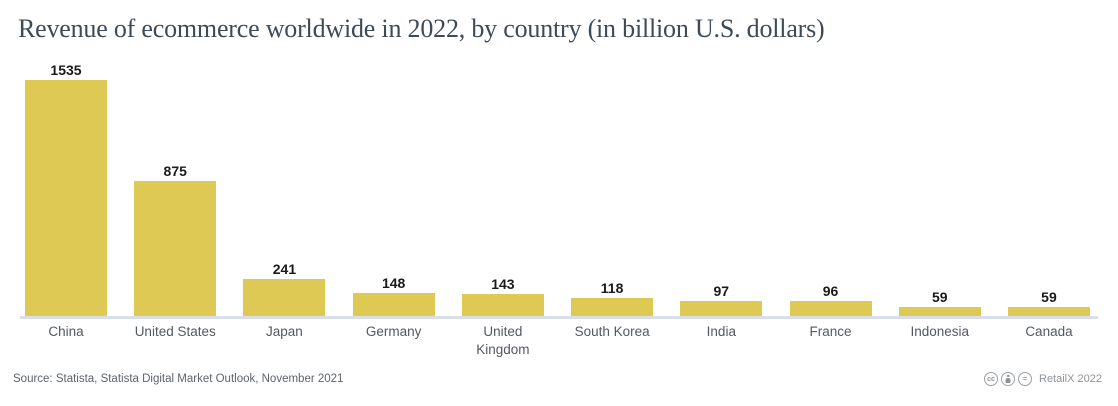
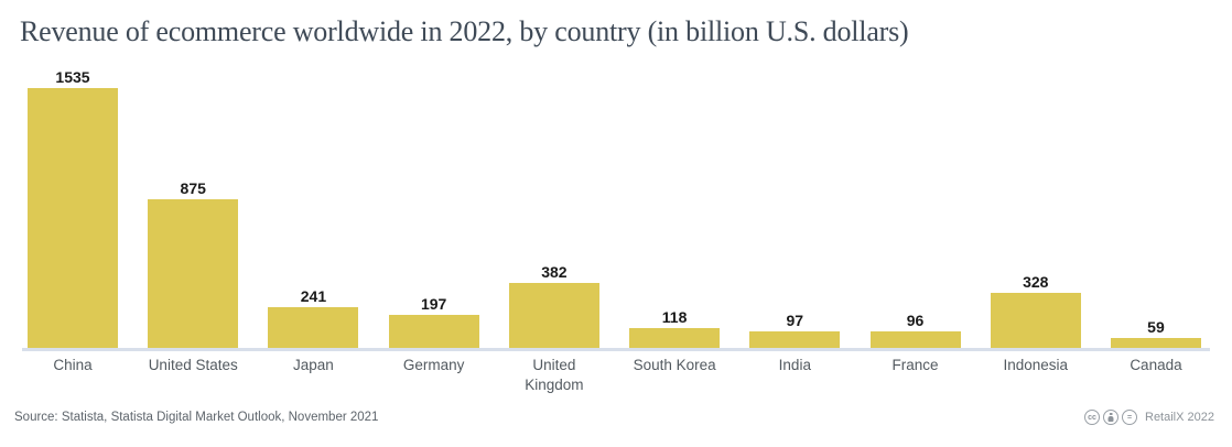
Germany: 148 -> 197
United Kingdom: 143 -> 382
Indonesia: 59 -> 328
